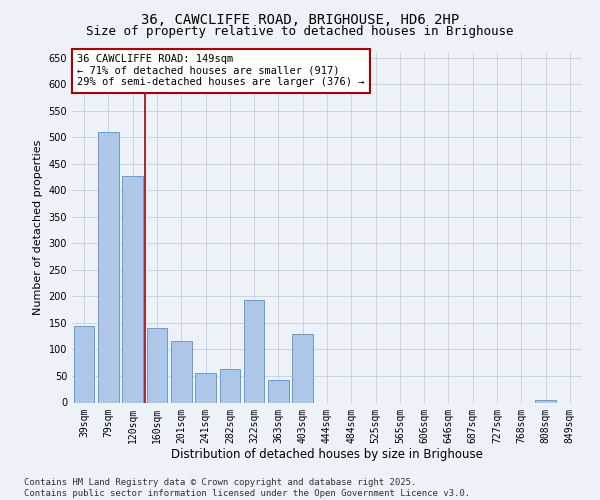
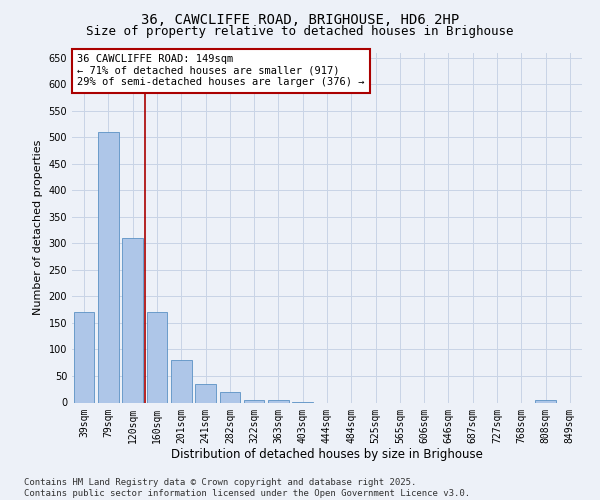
39sqm: 144 -> 170
120sqm: 428 -> 310
160sqm: 140 -> 170
201sqm: 116 -> 80
241sqm: 56 -> 35
282sqm: 64 -> 20
322sqm: 194 -> 5
363sqm: 42 -> 5
403sqm: 130 -> 1
